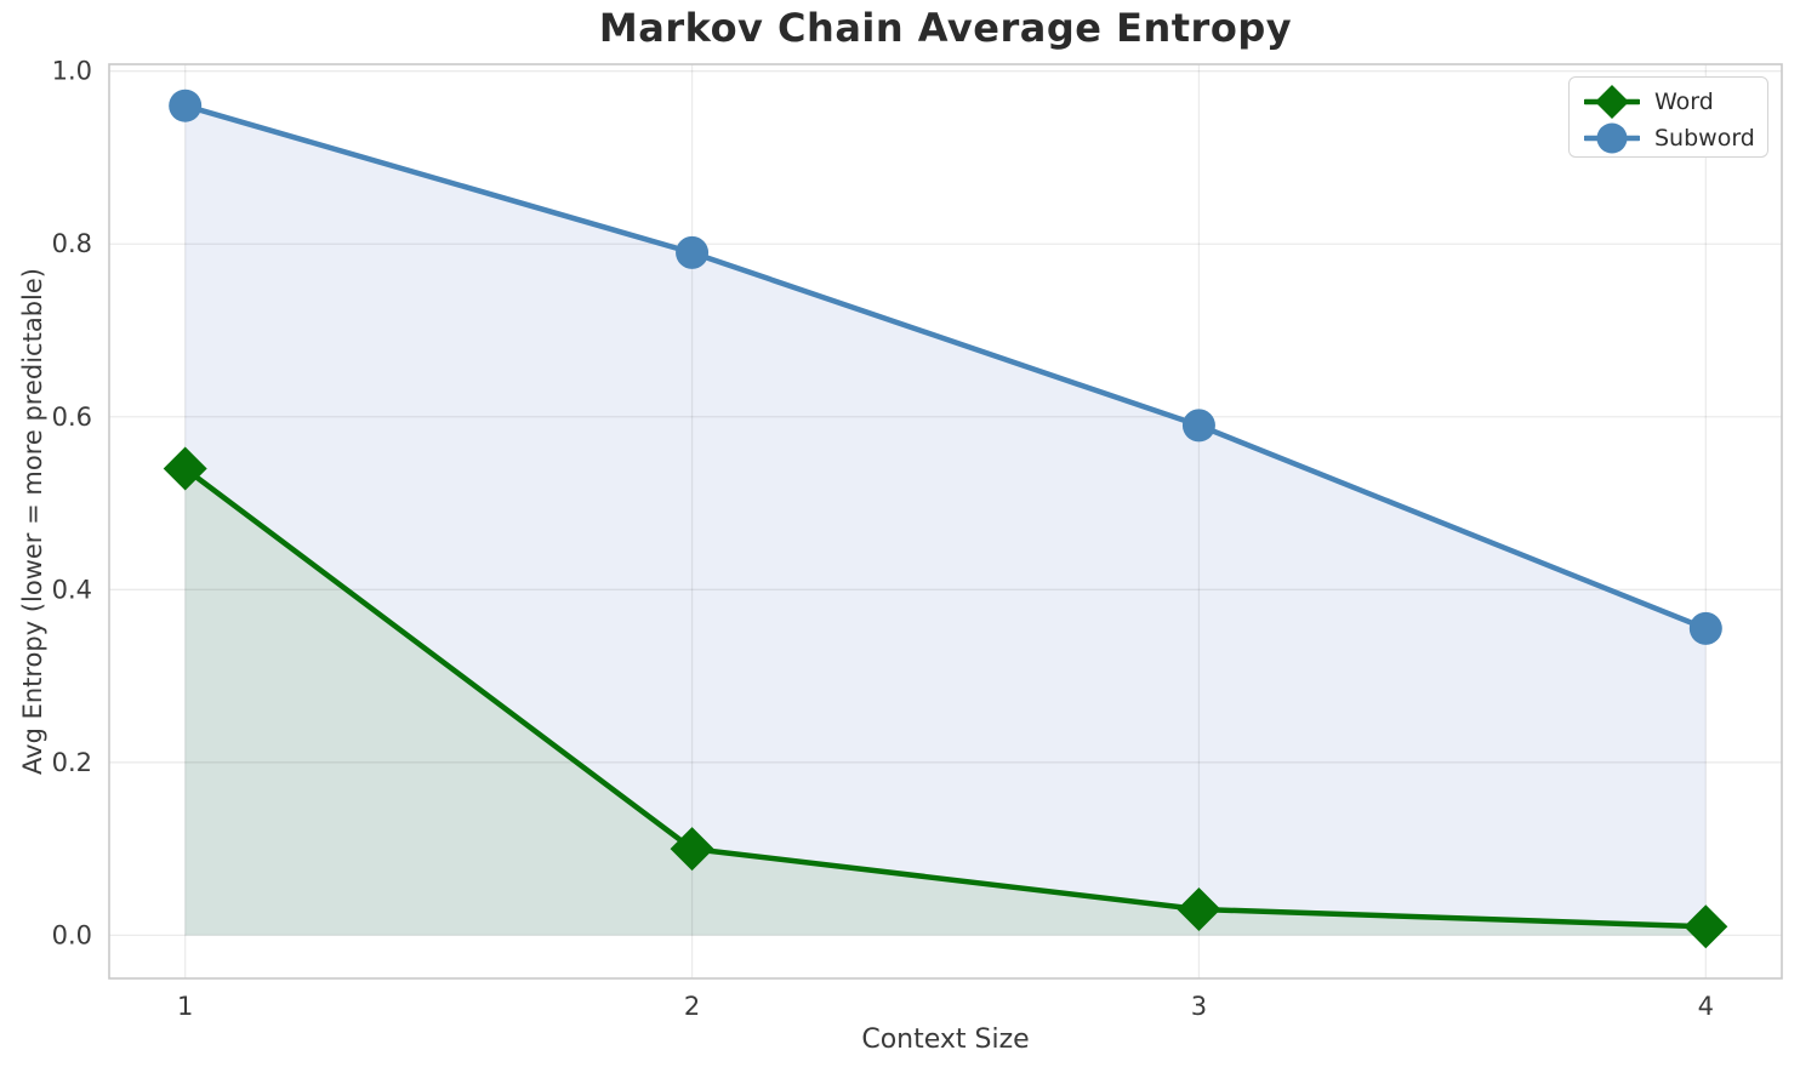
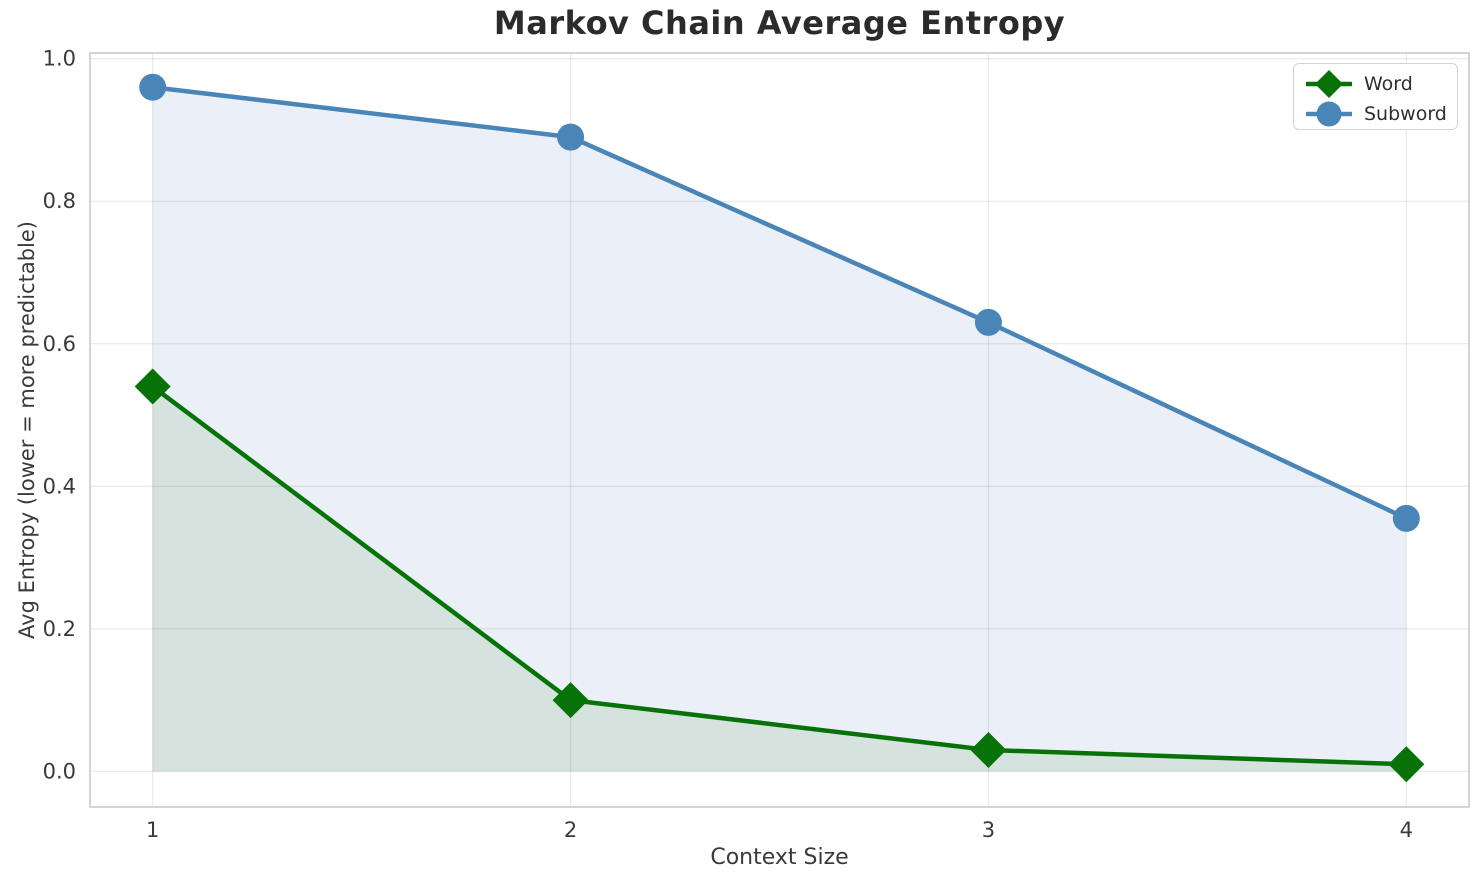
Subword/2: 0.79 -> 0.89
Subword/3: 0.59 -> 0.63
